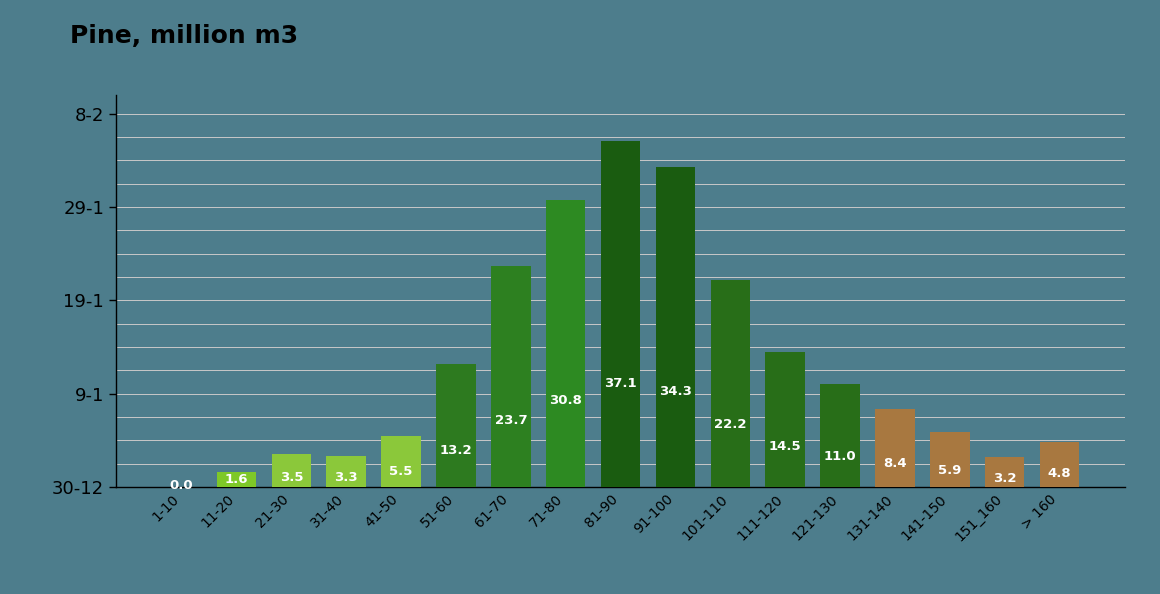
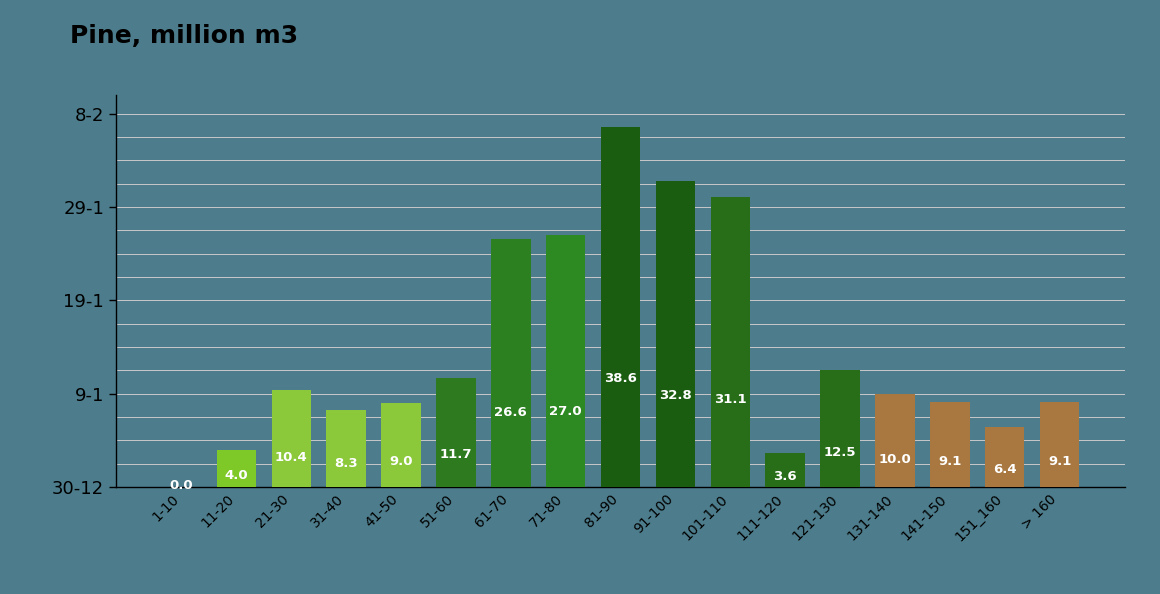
11-20: 1.6 -> 4.0
21-30: 3.5 -> 10.4
31-40: 3.3 -> 8.3
41-50: 5.5 -> 9.0
51-60: 13.2 -> 11.7
61-70: 23.7 -> 26.6
71-80: 30.8 -> 27.0
81-90: 37.1 -> 38.6
91-100: 34.3 -> 32.8
101-110: 22.2 -> 31.1
111-120: 14.5 -> 3.6
121-130: 11.0 -> 12.5
131-140: 8.4 -> 10.0
141-150: 5.9 -> 9.1
151_160: 3.2 -> 6.4
> 160: 4.8 -> 9.1
